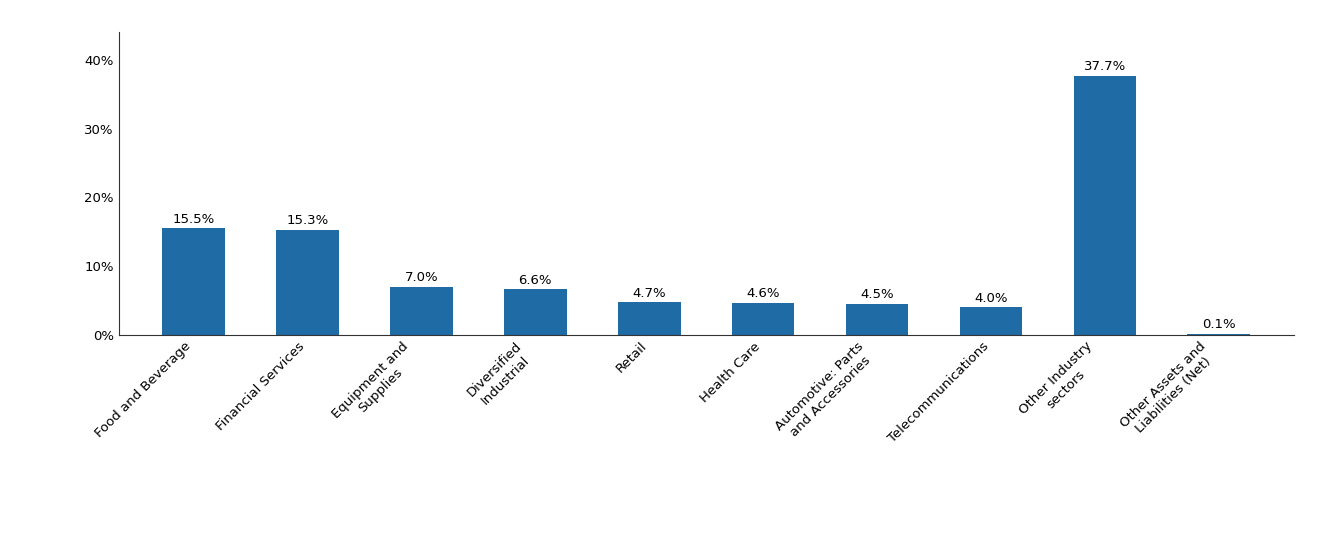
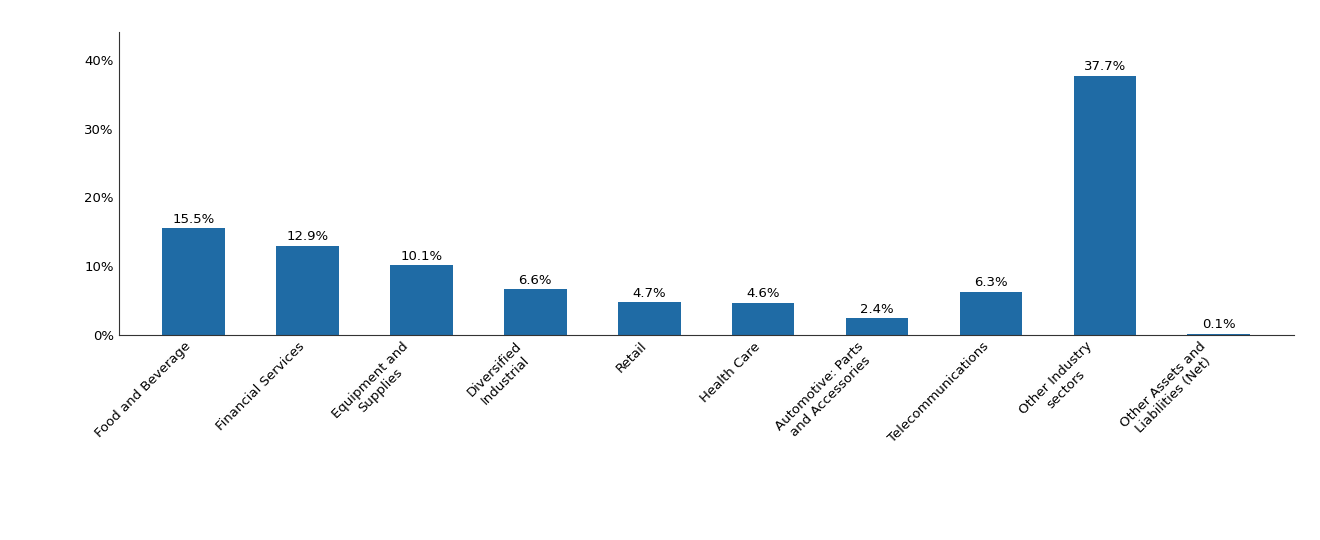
Financial Services: 15.3% -> 12.9%
Equipment and Supplies: 7.0% -> 10.1%
Automotive: Parts and Accessories: 4.5% -> 2.4%
Telecommunications: 4.0% -> 6.3%
